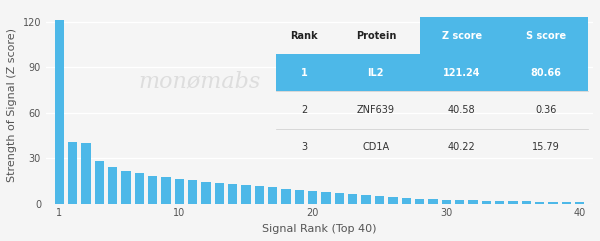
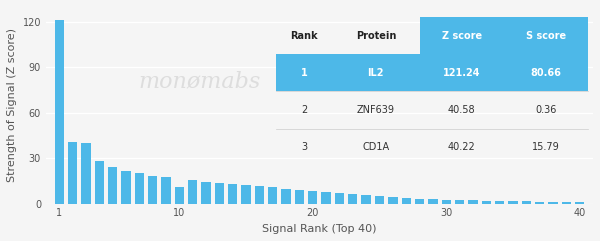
10: 16 -> 11
